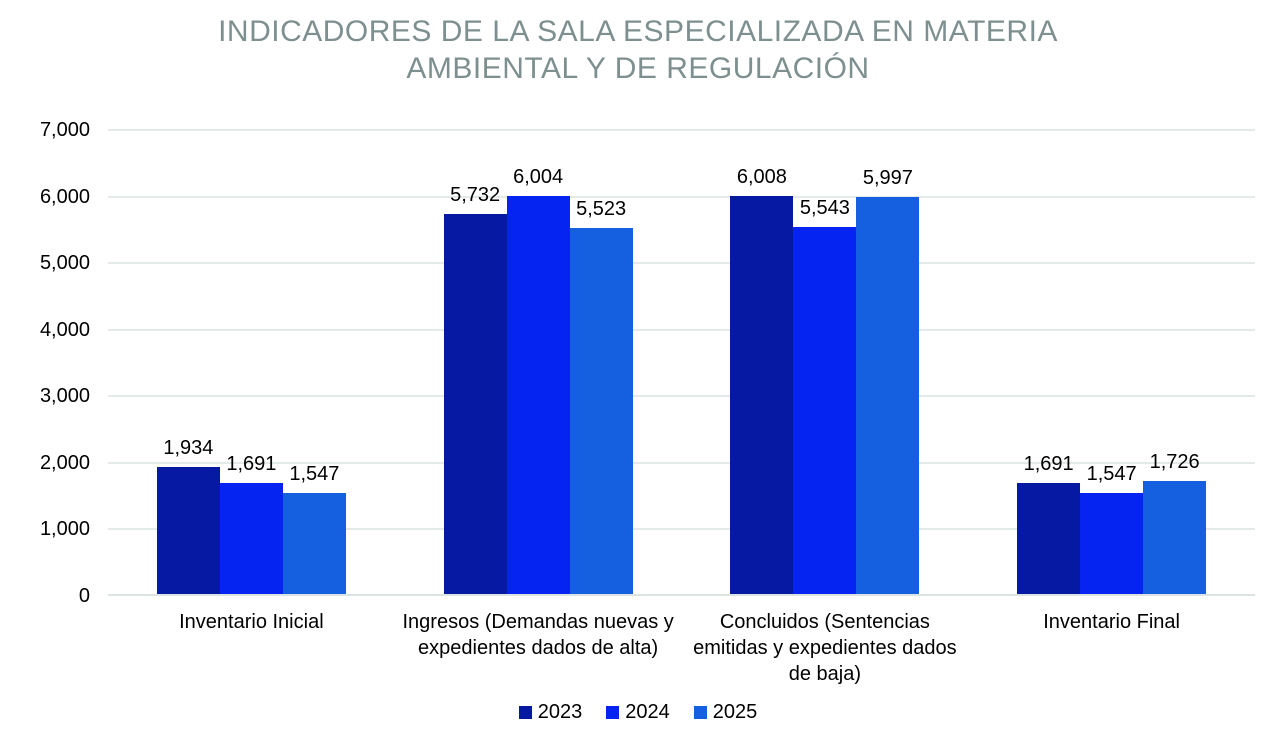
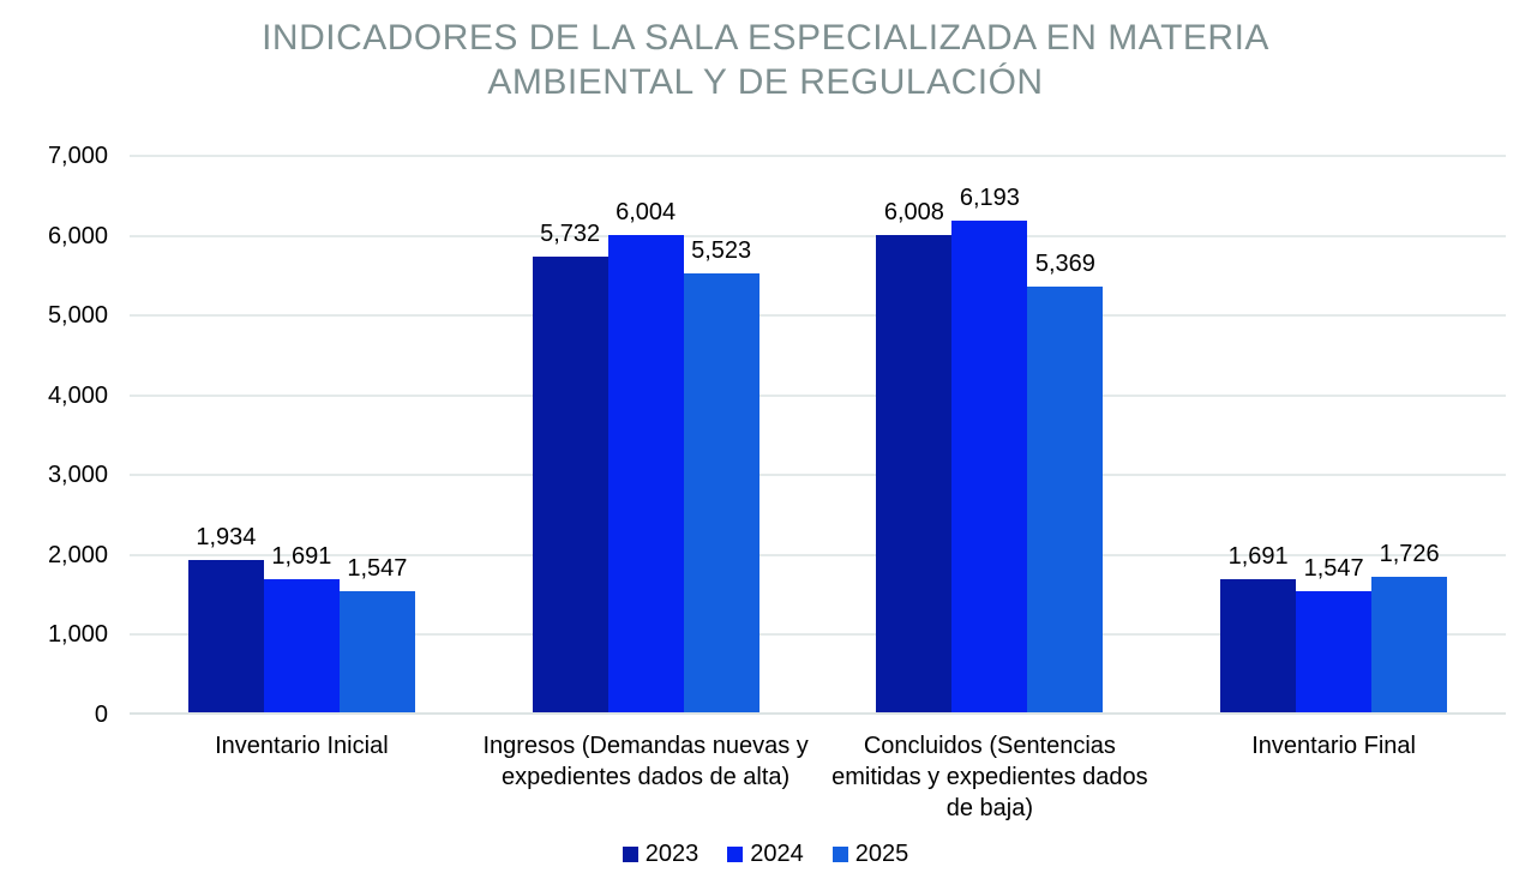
2024/Concluidos (Sentencias emitidas y expedientes dados de baja): 5,543 -> 6,193
2025/Concluidos (Sentencias emitidas y expedientes dados de baja): 5,997 -> 5,369
